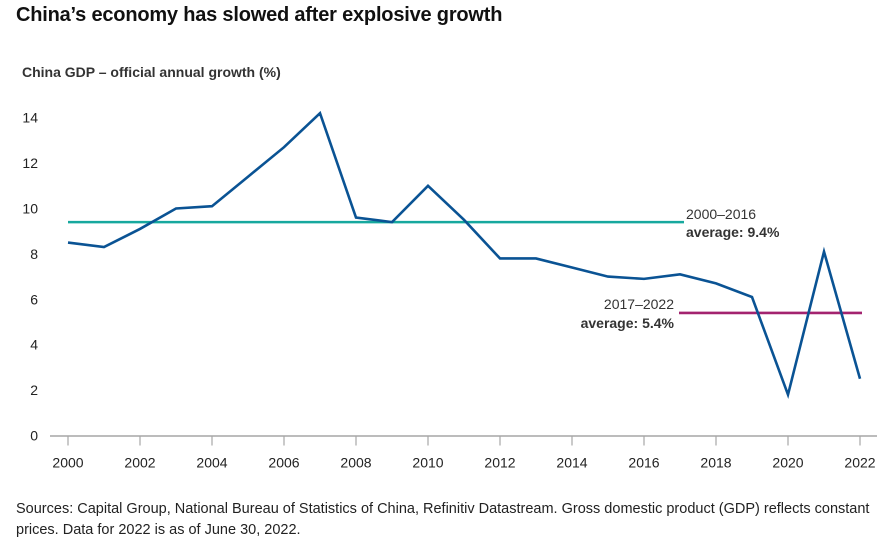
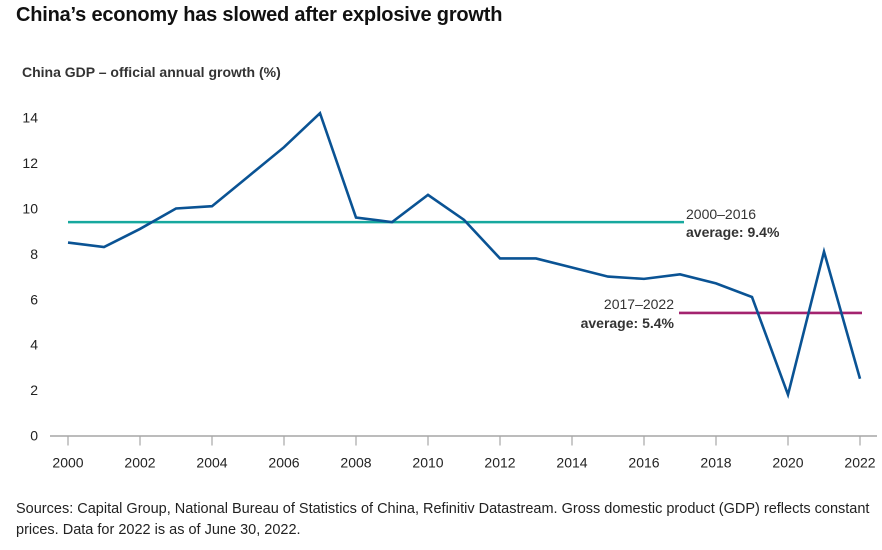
2010: 11.0 -> 10.6
